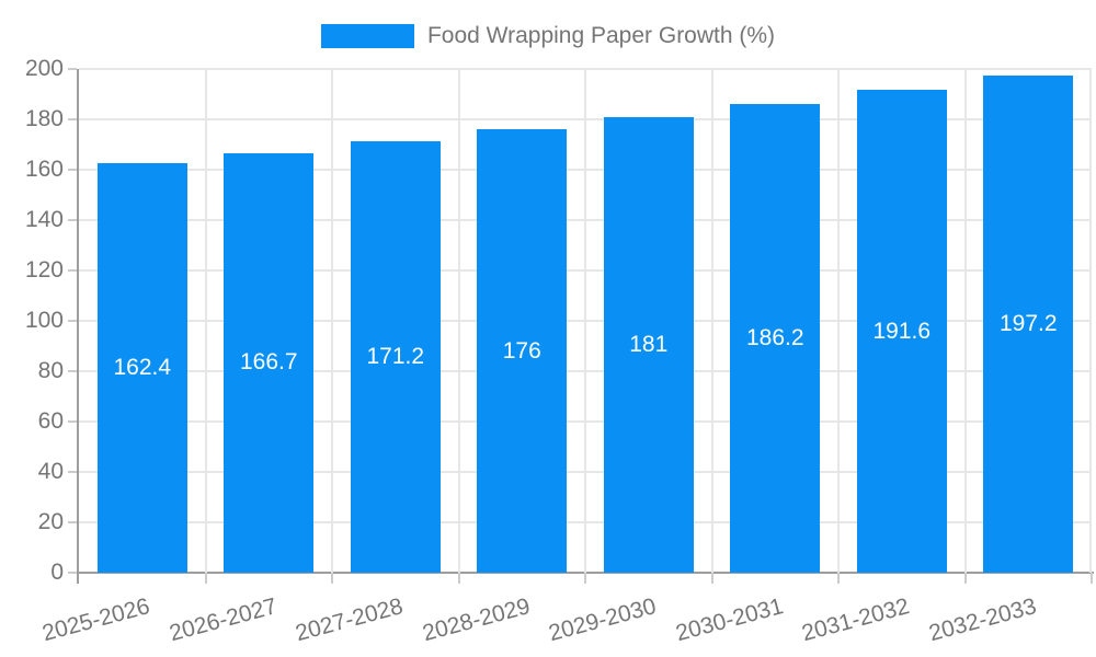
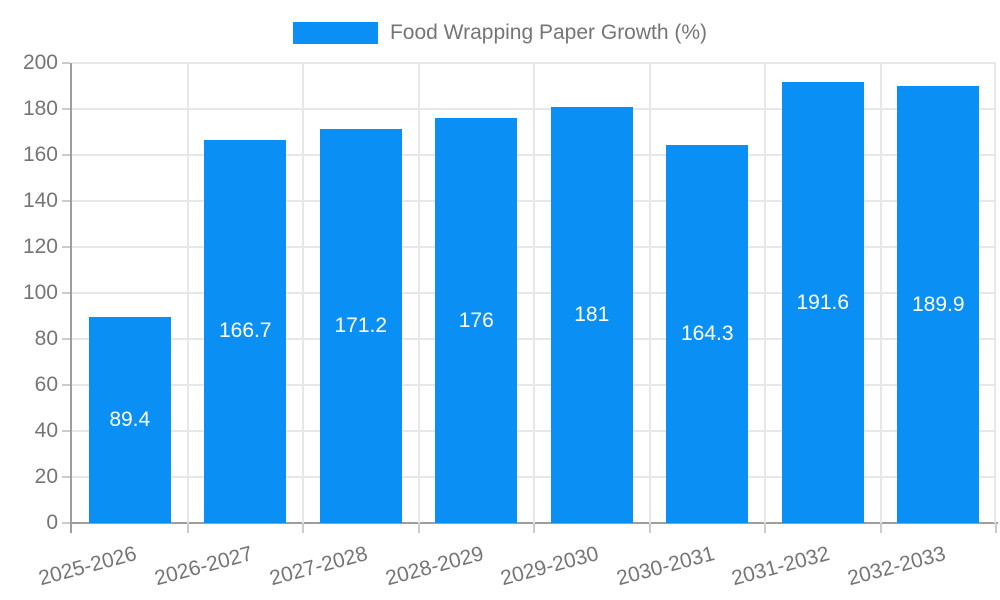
2025-2026: 162.4 -> 89.4
2030-2031: 186.2 -> 164.3
2032-2033: 197.2 -> 189.9
